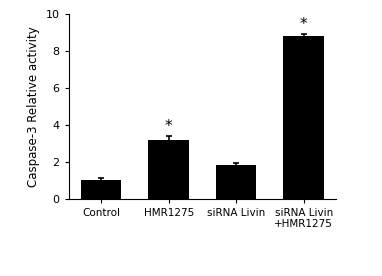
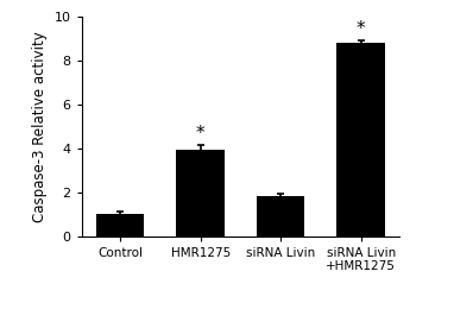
HMR1275: 3.2 -> 4.0
